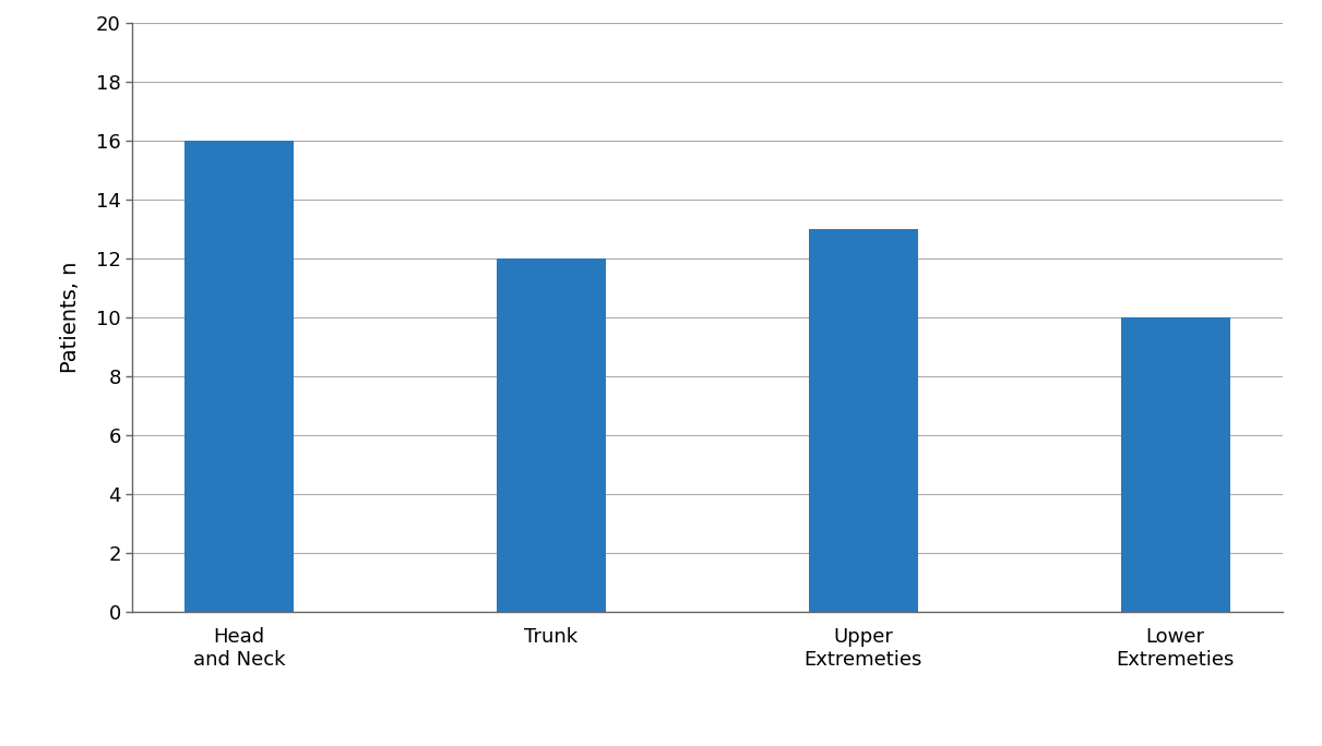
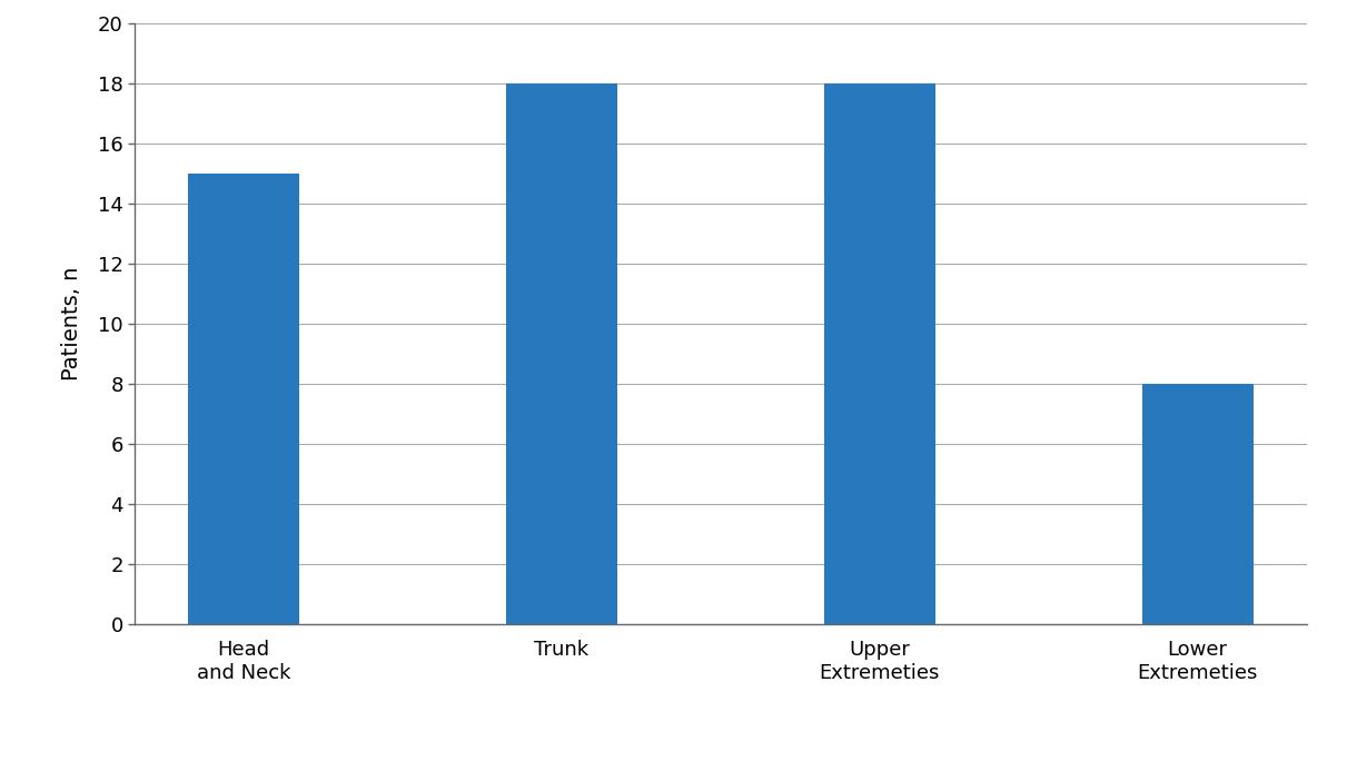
Head and Neck: 16 -> 15
Trunk: 12 -> 18
Upper Extremeties: 13 -> 18
Lower Extremeties: 10 -> 8
